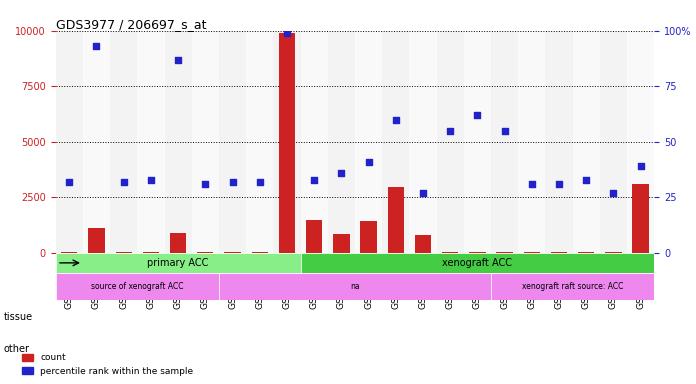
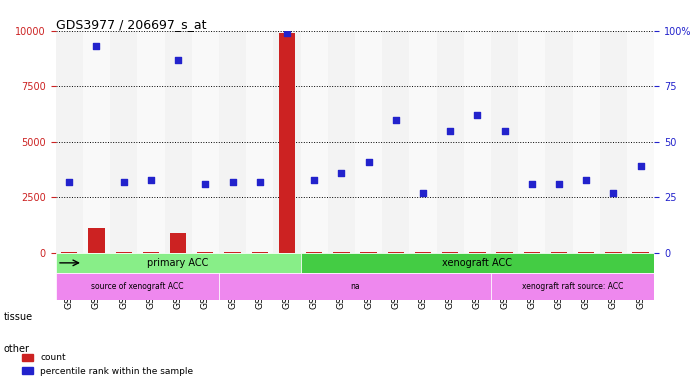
count/GSM718441: 1500 -> 20
count/GSM718444: 850 -> 20
count/GSM718446: 1450 -> 20
count/GSM718450: 2950 -> 20
count/GSM718451: 800 -> 20
count/GSM718453: 3100 -> 20
